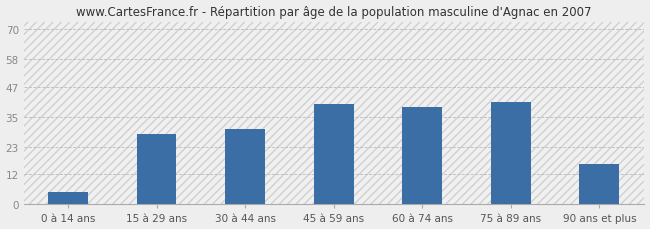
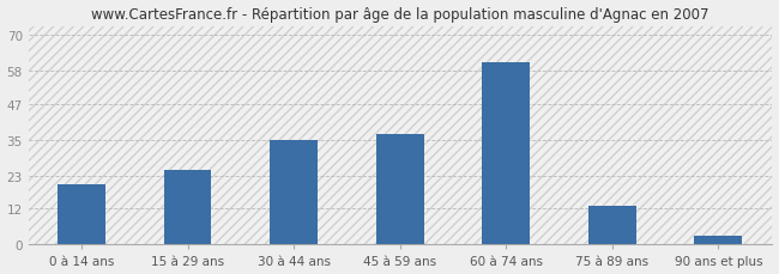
0 à 14 ans: 5 -> 20
15 à 29 ans: 28 -> 25
30 à 44 ans: 30 -> 35
45 à 59 ans: 40 -> 37
60 à 74 ans: 39 -> 61
75 à 89 ans: 41 -> 13
90 ans et plus: 16 -> 3
